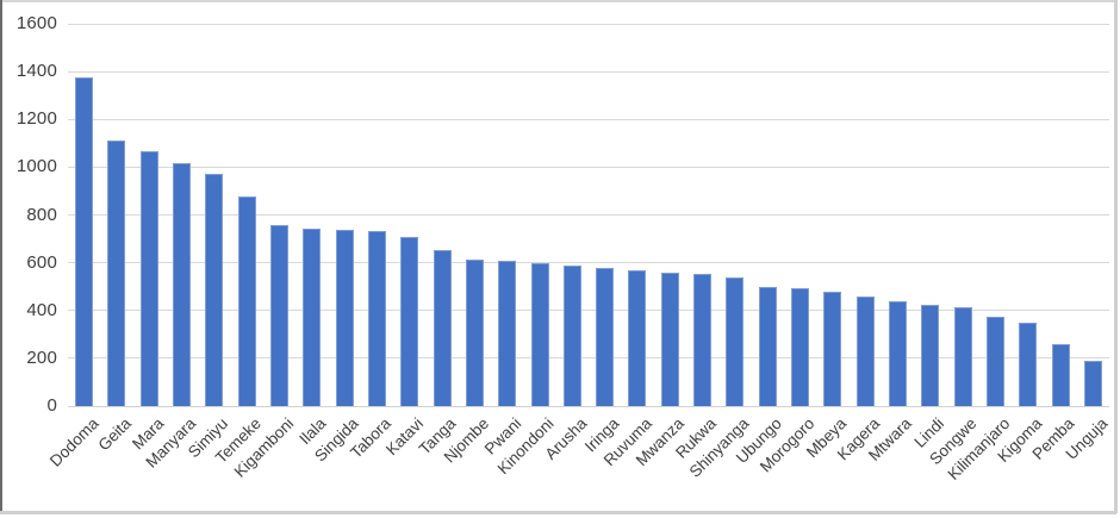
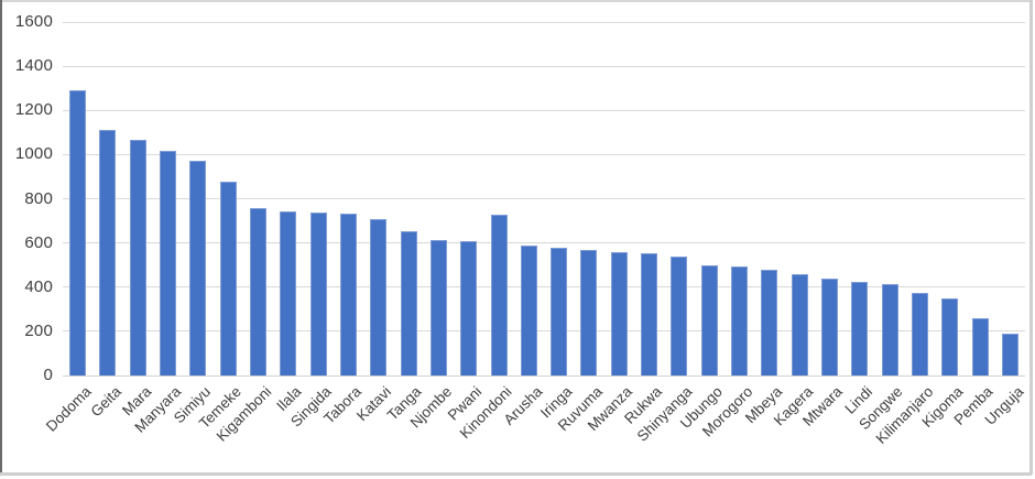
Dodoma: 1380 -> 1290
Kinondoni: 600 -> 730
